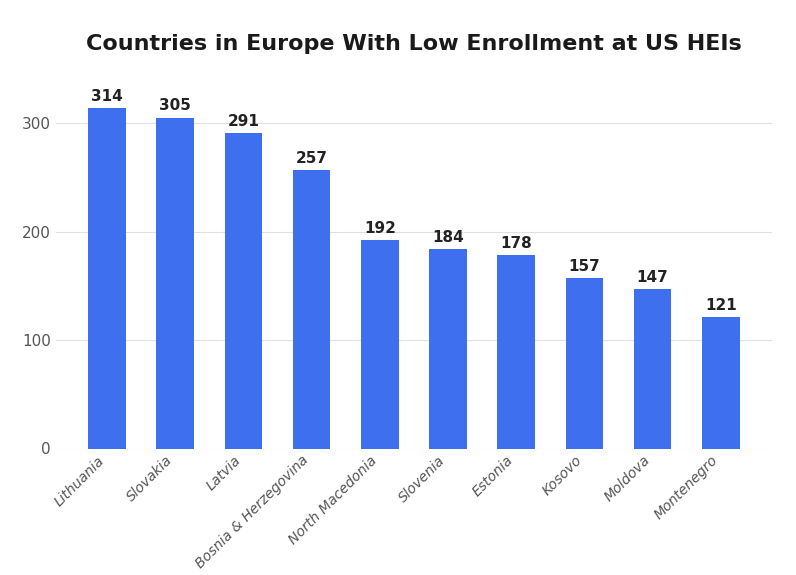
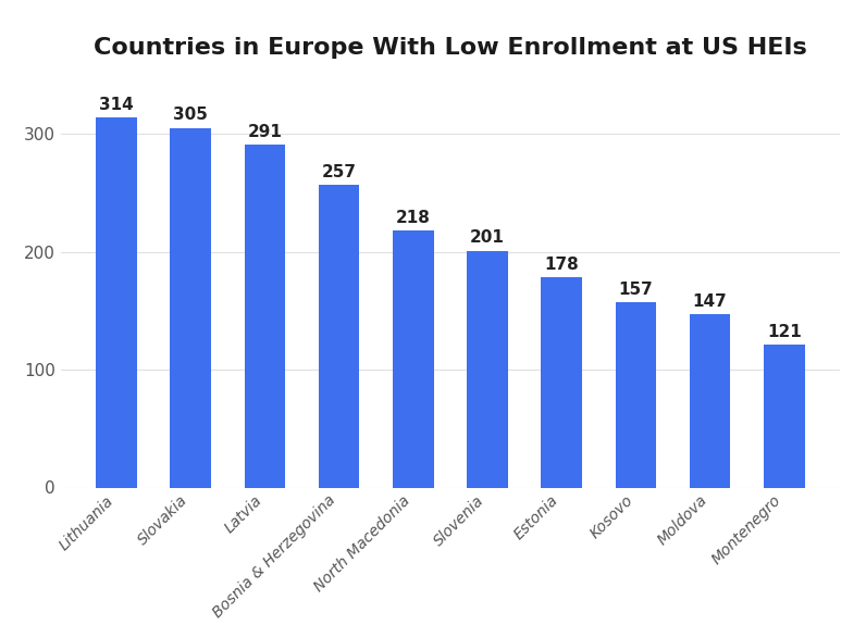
North Macedonia: 192 -> 218
Slovenia: 184 -> 201
